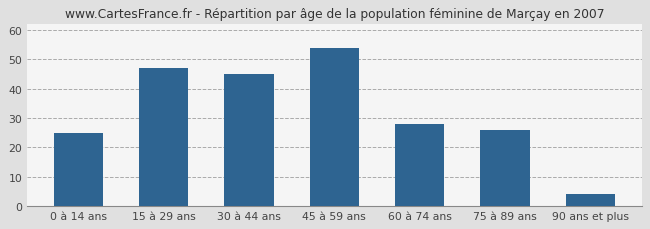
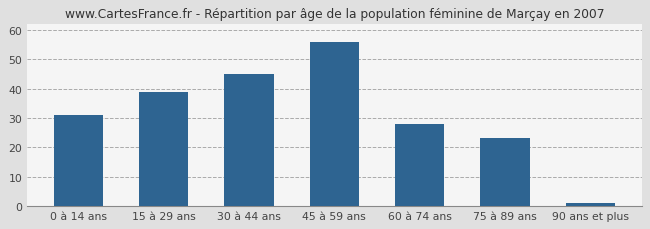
0 à 14 ans: 25 -> 31
15 à 29 ans: 47 -> 39
45 à 59 ans: 54 -> 56
75 à 89 ans: 26 -> 23
90 ans et plus: 4 -> 1
